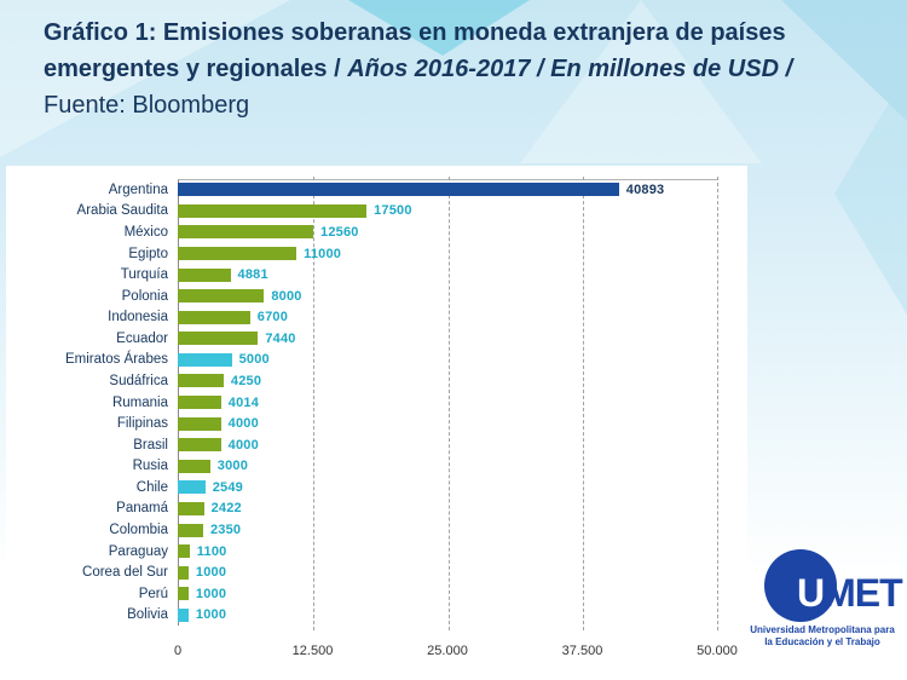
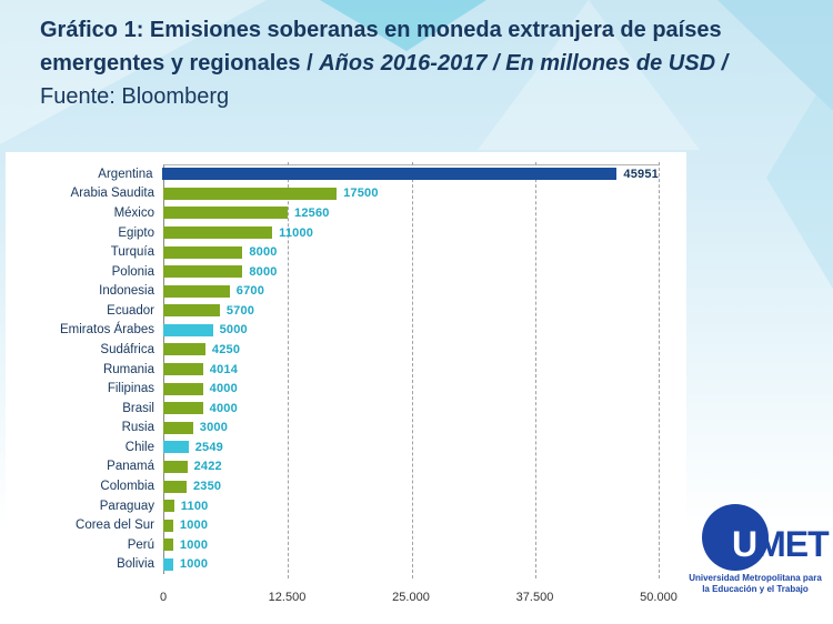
Argentina: 40893 -> 45951
Turquía: 4881 -> 8000
Ecuador: 7440 -> 5700
